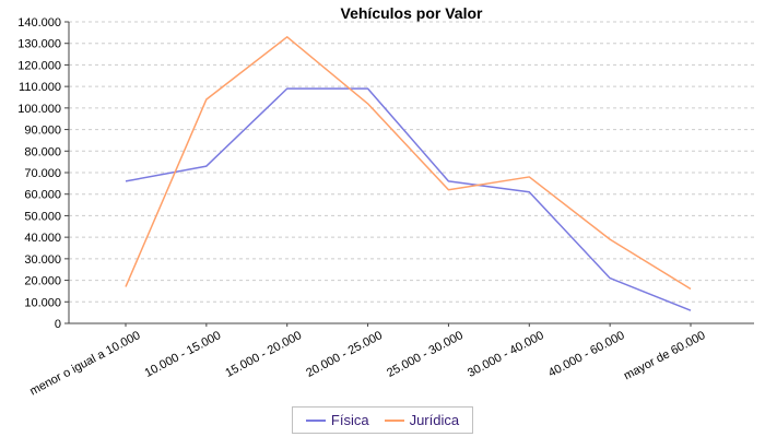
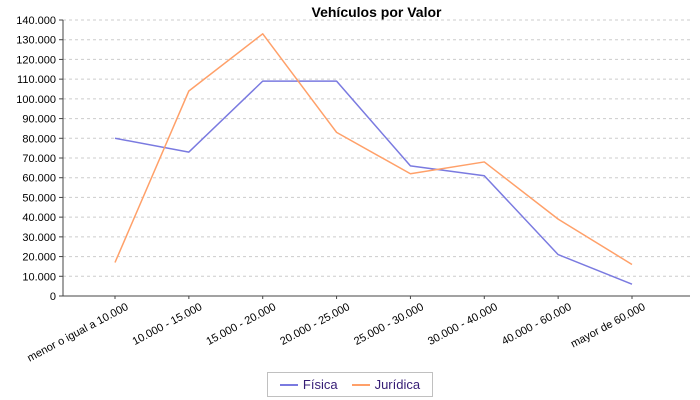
Física/menor o igual a 10.000: 66000 -> 80000
Jurídica/20.000 - 25.000: 102000 -> 83000
